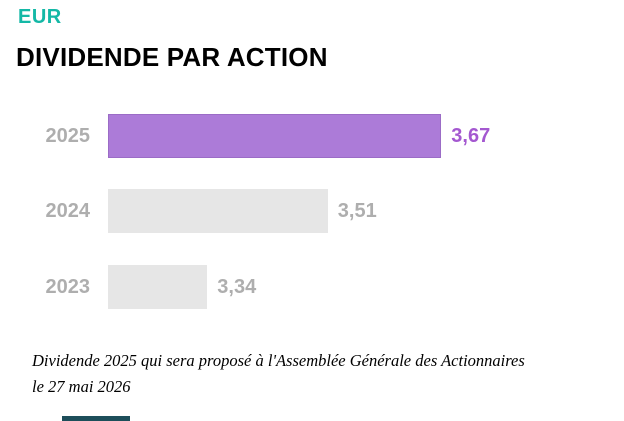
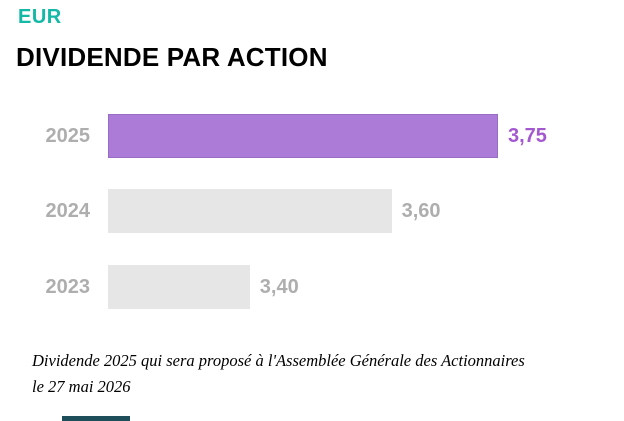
2025: 3,67 -> 3,75
2024: 3,51 -> 3,60
2023: 3,34 -> 3,40
